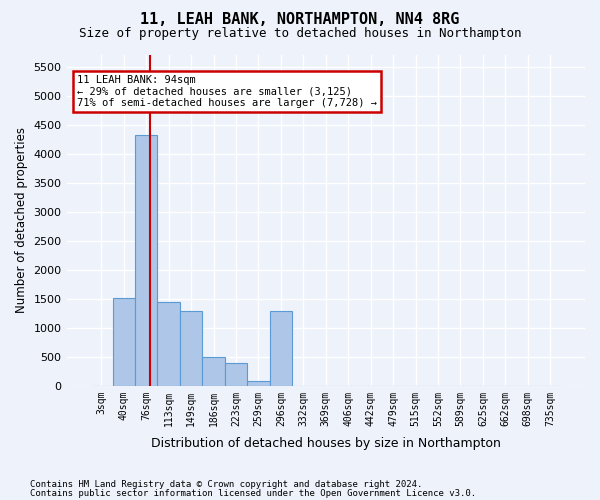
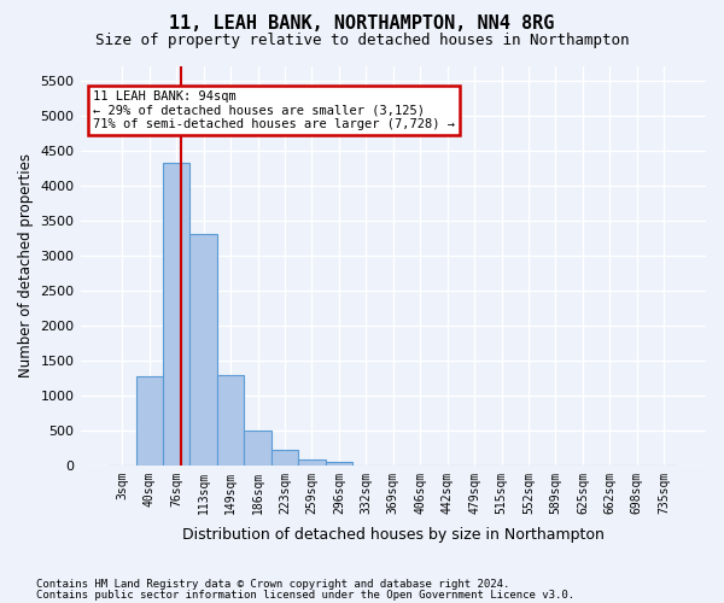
40sqm: 1520 -> 1270
113sqm: 1440 -> 3300
223sqm: 400 -> 220
296sqm: 1280 -> 60
